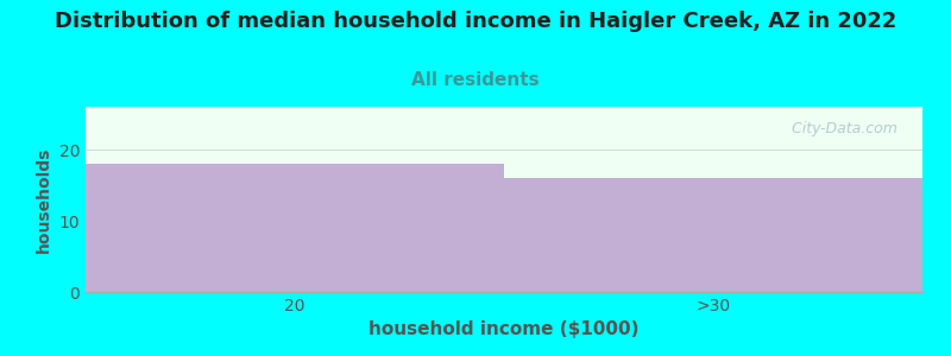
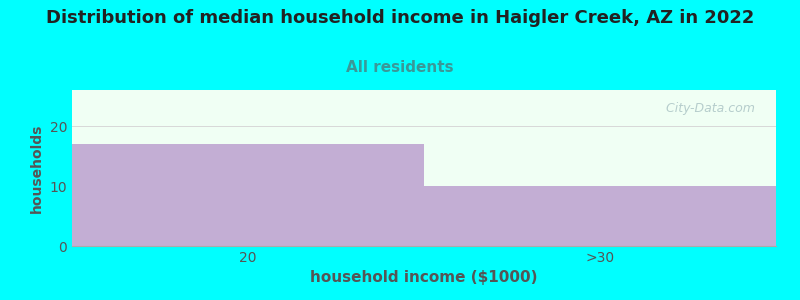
20: 18 -> 17
>30: 16 -> 10
